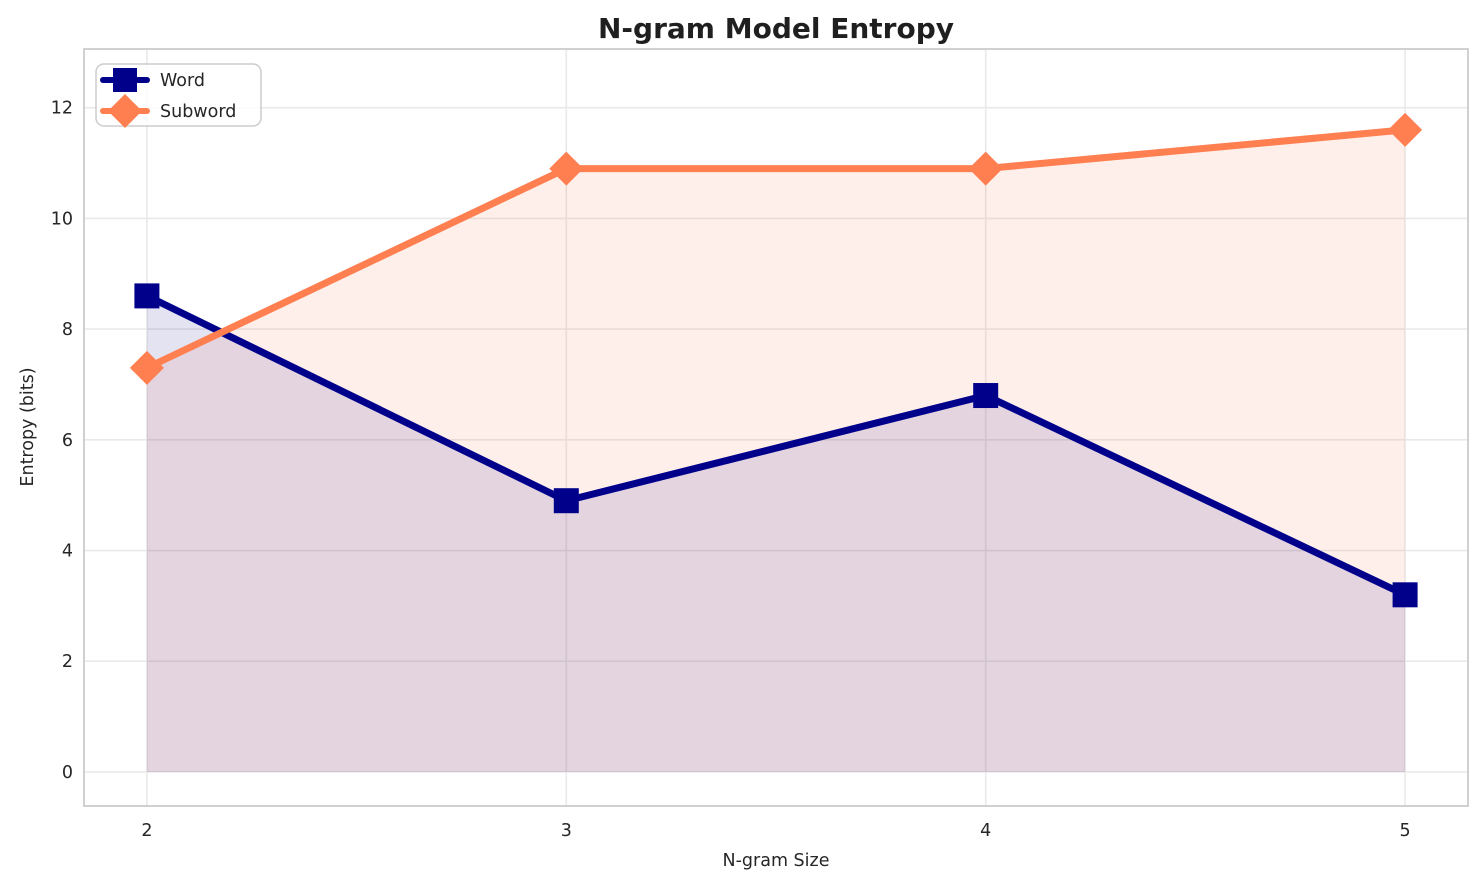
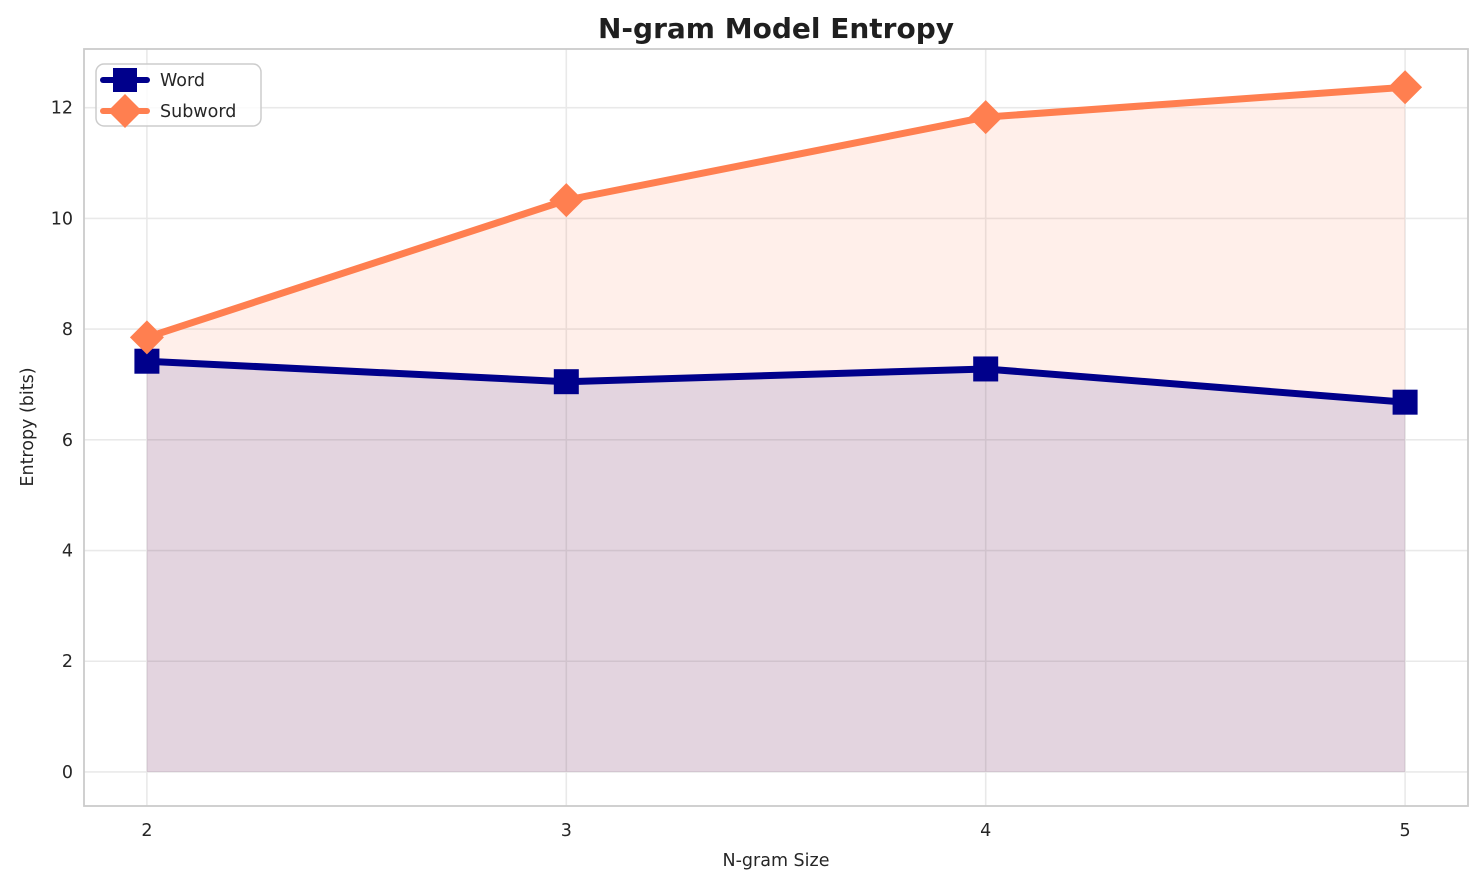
Word/2: 8.6 -> 7.4
Subword/2: 7.3 -> 7.8
Word/3: 4.9 -> 7.0
Subword/3: 10.9 -> 10.3
Word/4: 6.8 -> 7.3
Subword/4: 10.9 -> 11.8
Word/5: 3.2 -> 6.7
Subword/5: 11.6 -> 12.4
